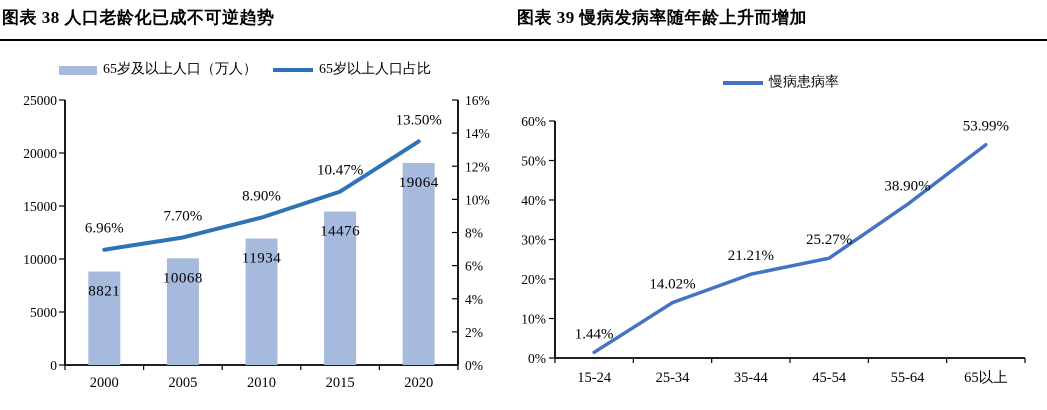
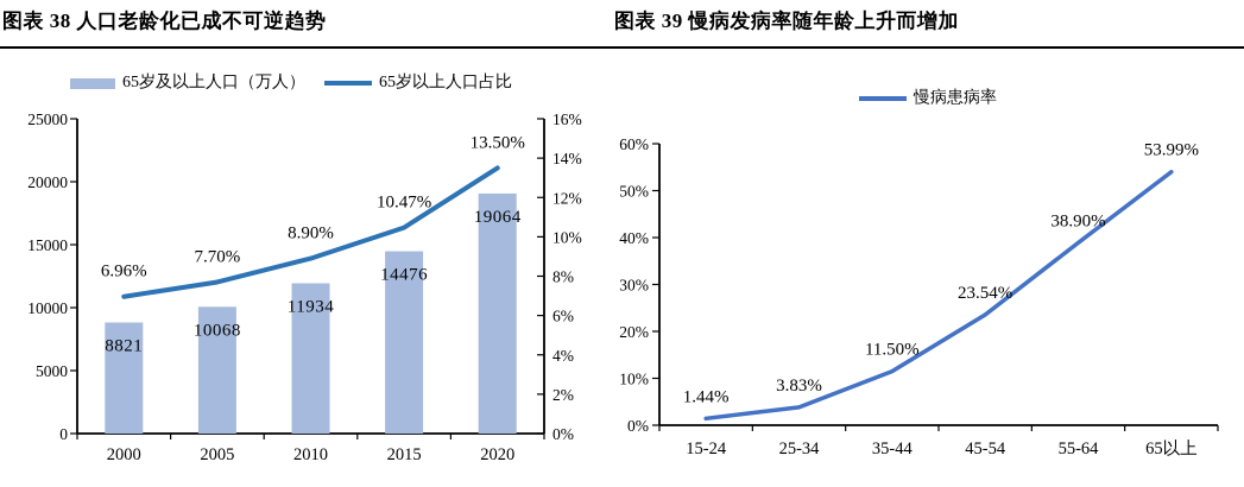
图表 39 慢病发病率随年龄上升而增加/25-34: 14.02% -> 3.83%
图表 39 慢病发病率随年龄上升而增加/35-44: 21.21% -> 11.50%
图表 39 慢病发病率随年龄上升而增加/45-54: 25.27% -> 23.54%
